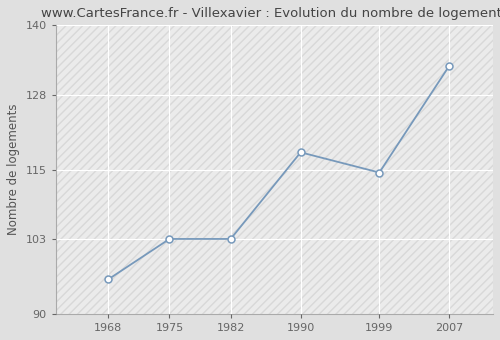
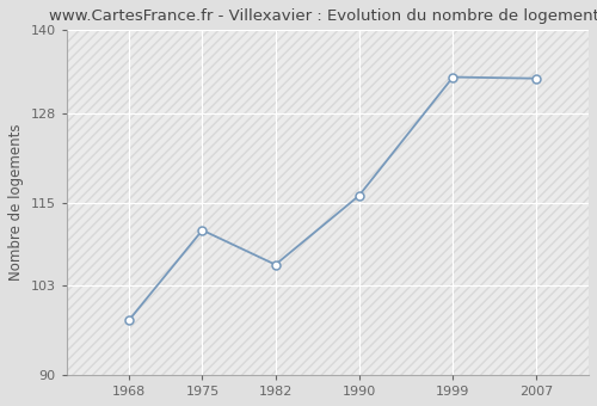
1968: 96.0 -> 98.0
1975: 103.0 -> 111.0
1982: 103.0 -> 106.0
1990: 118.0 -> 116.0
1999: 114.5 -> 133.2
